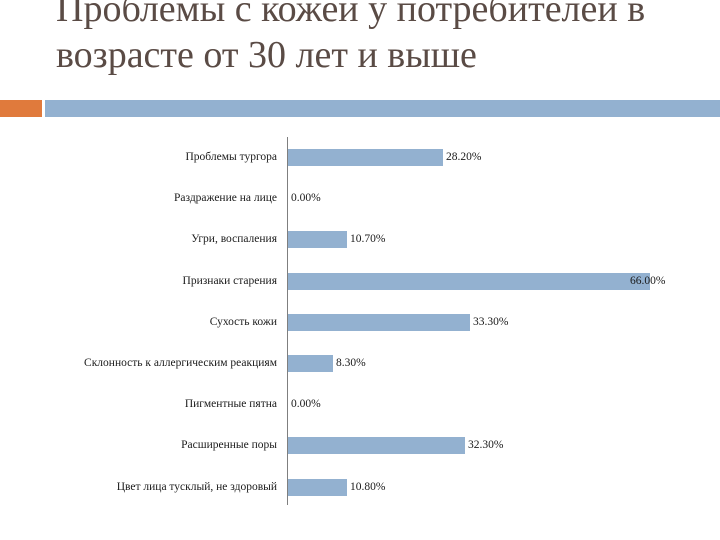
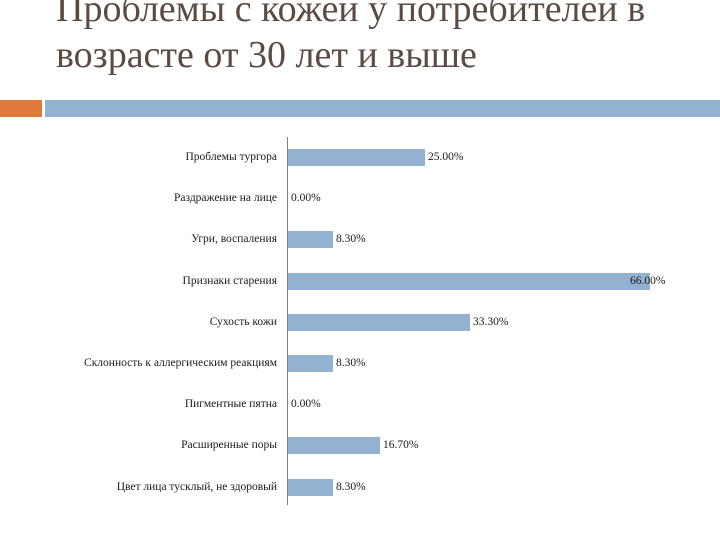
Проблемы тургора: 28.20% -> 25.00%
Угри, воспаления: 10.70% -> 8.30%
Расширенные поры: 32.30% -> 16.70%
Цвет лица тусклый, не здоровый: 10.80% -> 8.30%
